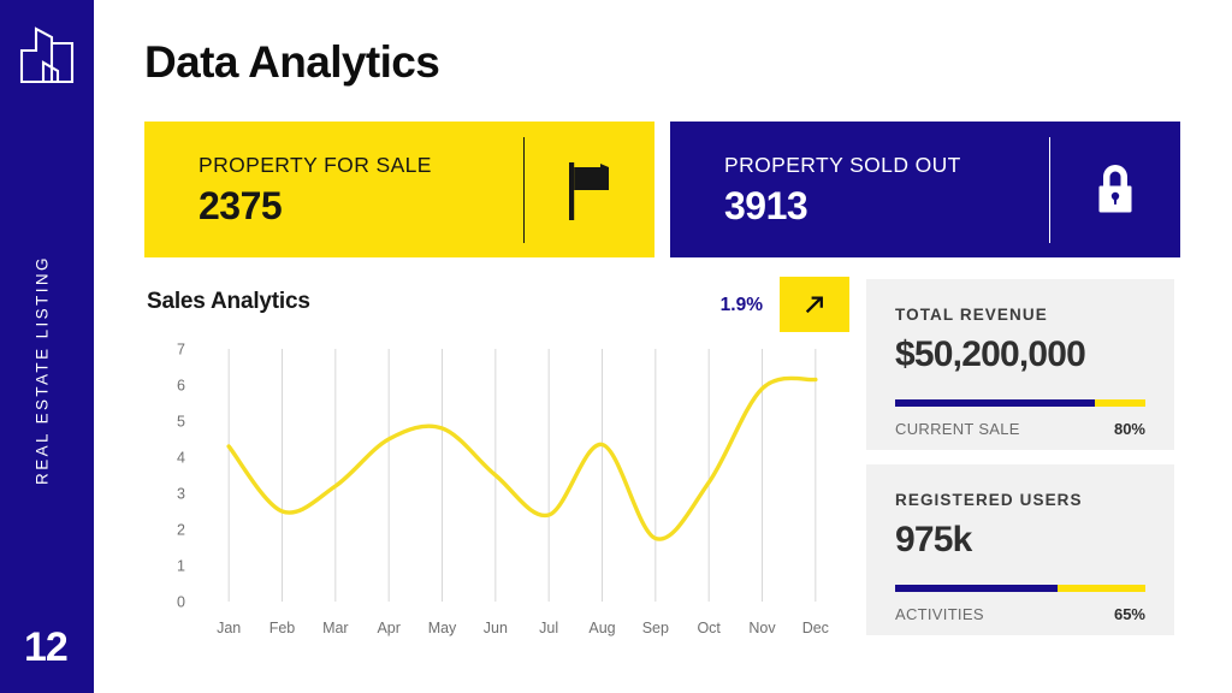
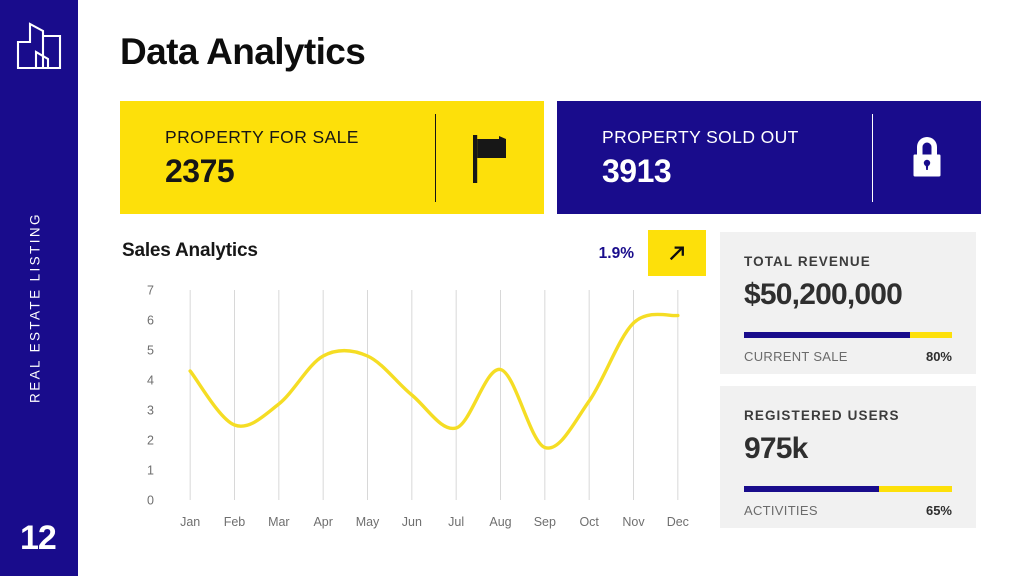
Apr: 4.5 -> 4.8
